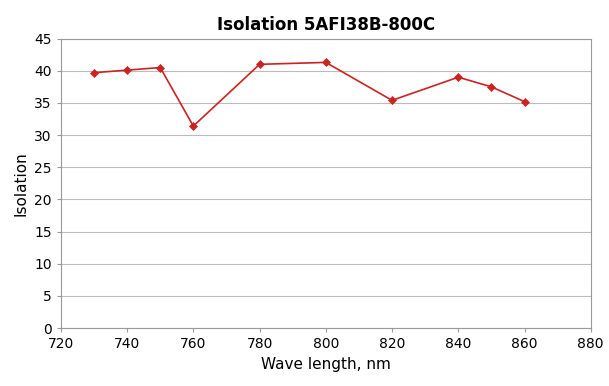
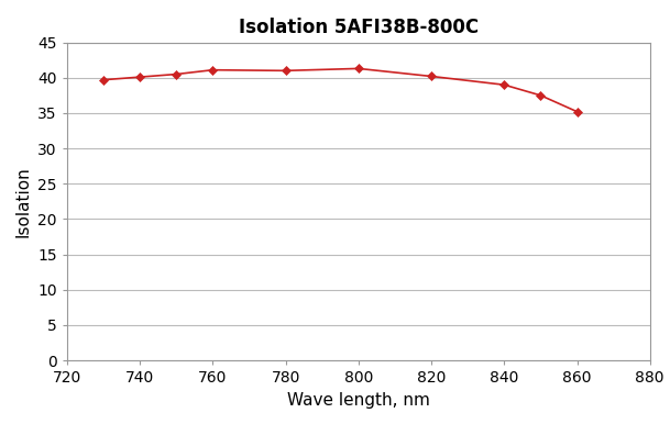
760: 31.4 -> 41.1
820: 35.4 -> 40.2
